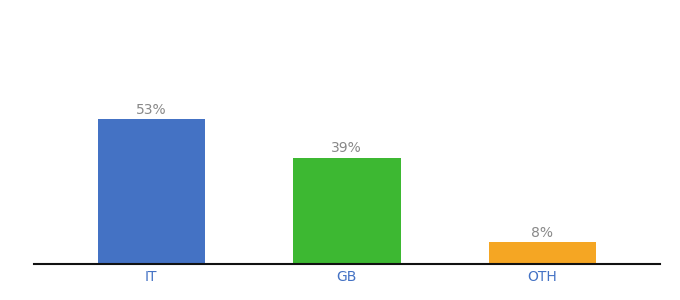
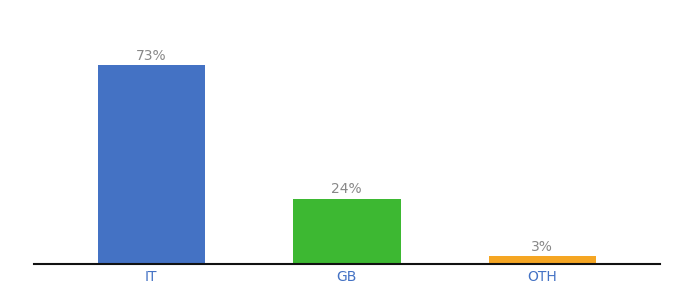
IT: 53% -> 73%
GB: 39% -> 24%
OTH: 8% -> 3%
